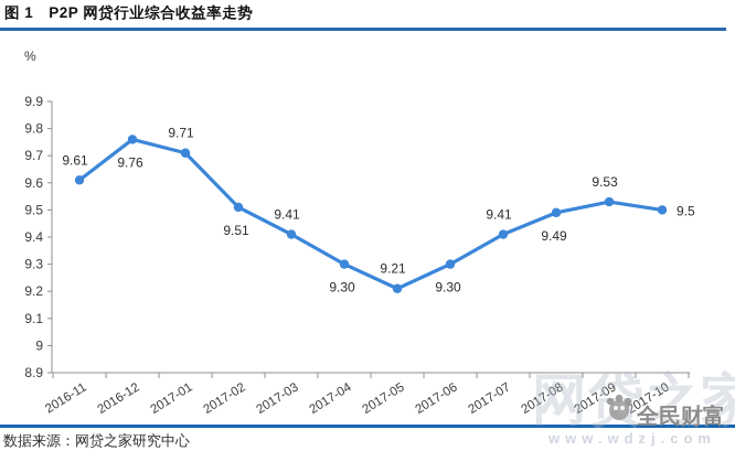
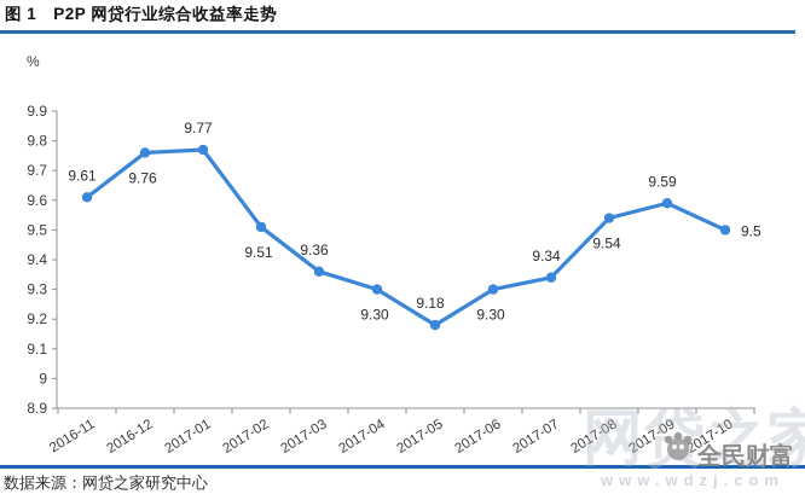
2017-01: 9.71 -> 9.77
2017-03: 9.41 -> 9.36
2017-05: 9.21 -> 9.18
2017-07: 9.41 -> 9.34
2017-08: 9.49 -> 9.54
2017-09: 9.53 -> 9.59
